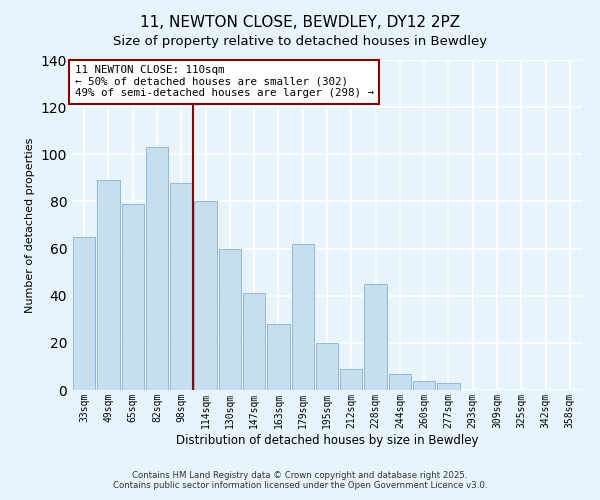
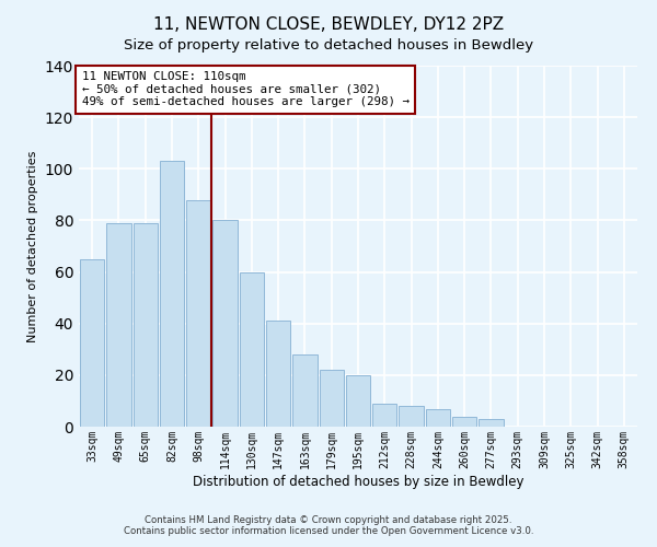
49sqm: 89 -> 79
179sqm: 62 -> 22
228sqm: 45 -> 8
